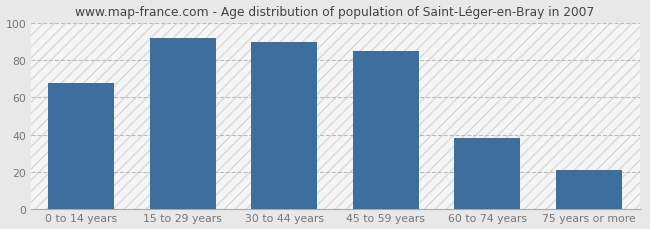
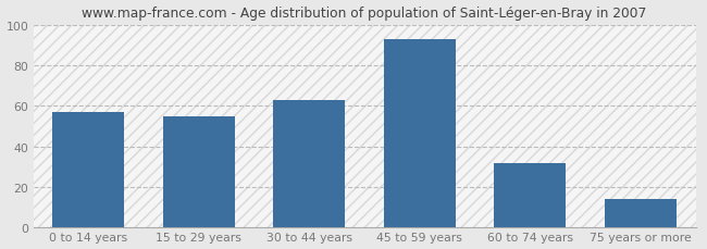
0 to 14 years: 68 -> 57
15 to 29 years: 92 -> 55
30 to 44 years: 90 -> 63
45 to 59 years: 85 -> 93
60 to 74 years: 38 -> 32
75 years or more: 21 -> 14
